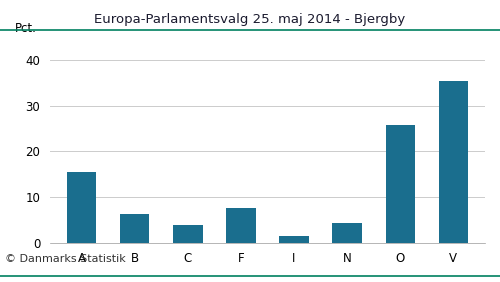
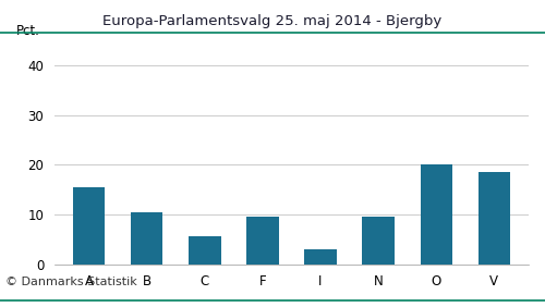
B: 6.2 -> 10.5
C: 3.8 -> 5.5
F: 7.5 -> 9.5
I: 1.5 -> 3.0
N: 4.2 -> 9.5
O: 25.8 -> 20.0
V: 35.4 -> 18.5
